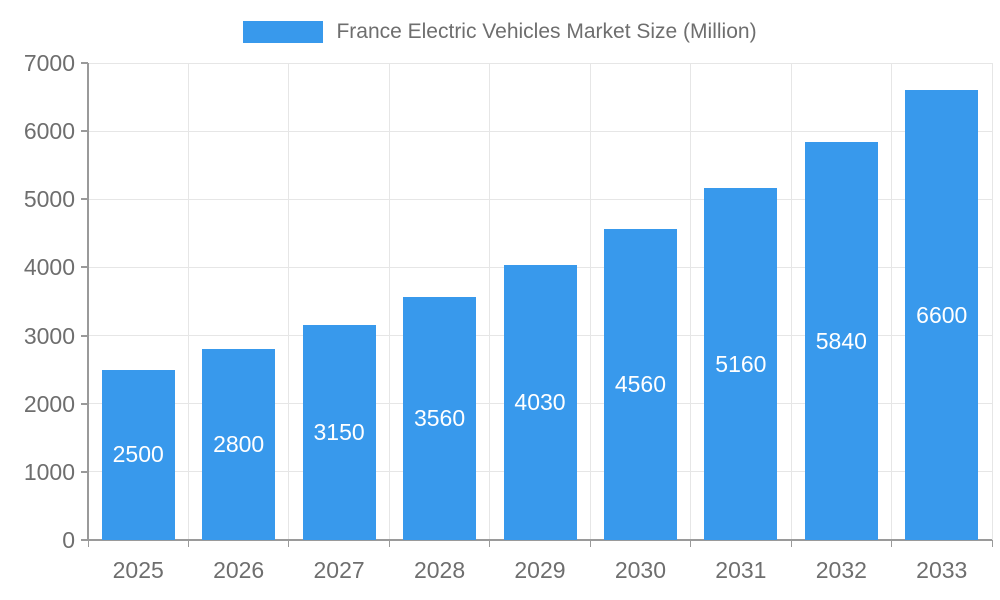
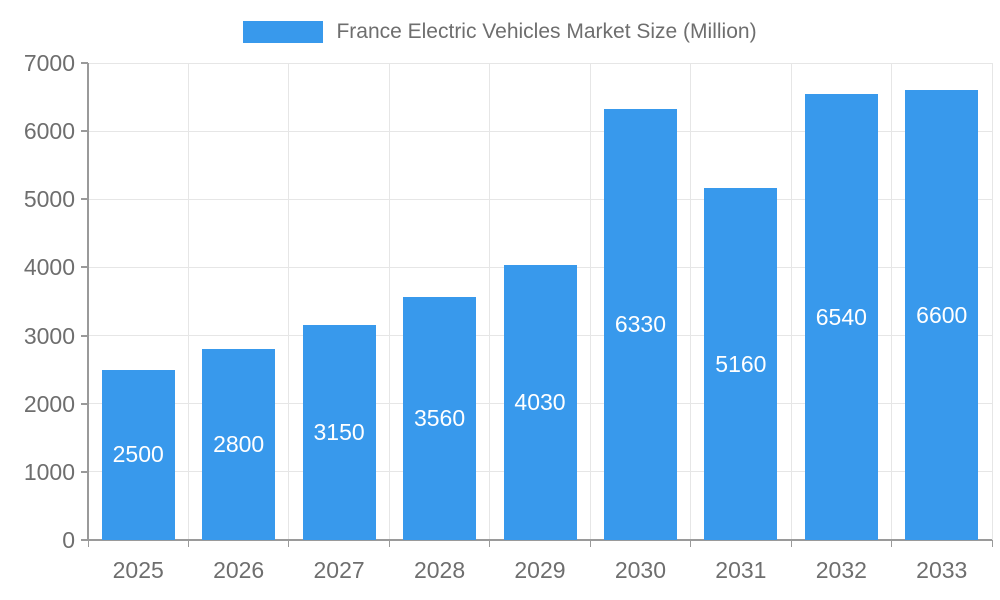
2030: 4560 -> 6330
2032: 5840 -> 6540
